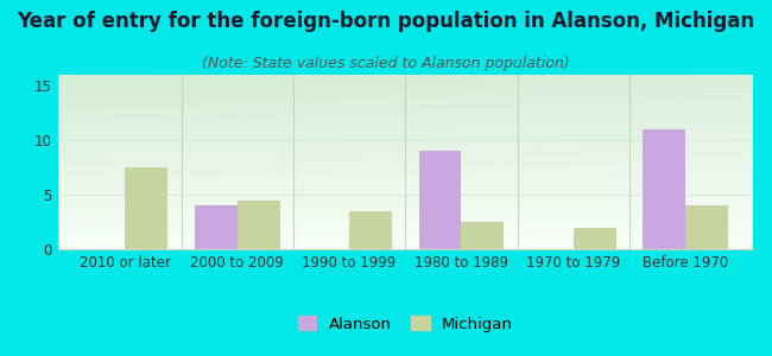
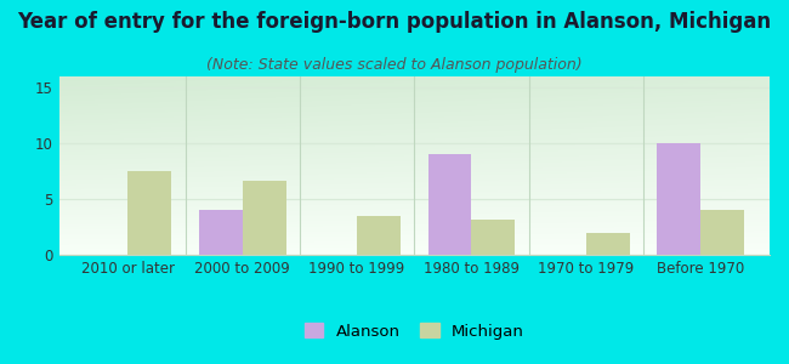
Michigan/2000 to 2009: 4.5 -> 6.6
Michigan/1980 to 1989: 2.5 -> 3.2
Alanson/Before 1970: 11 -> 10
